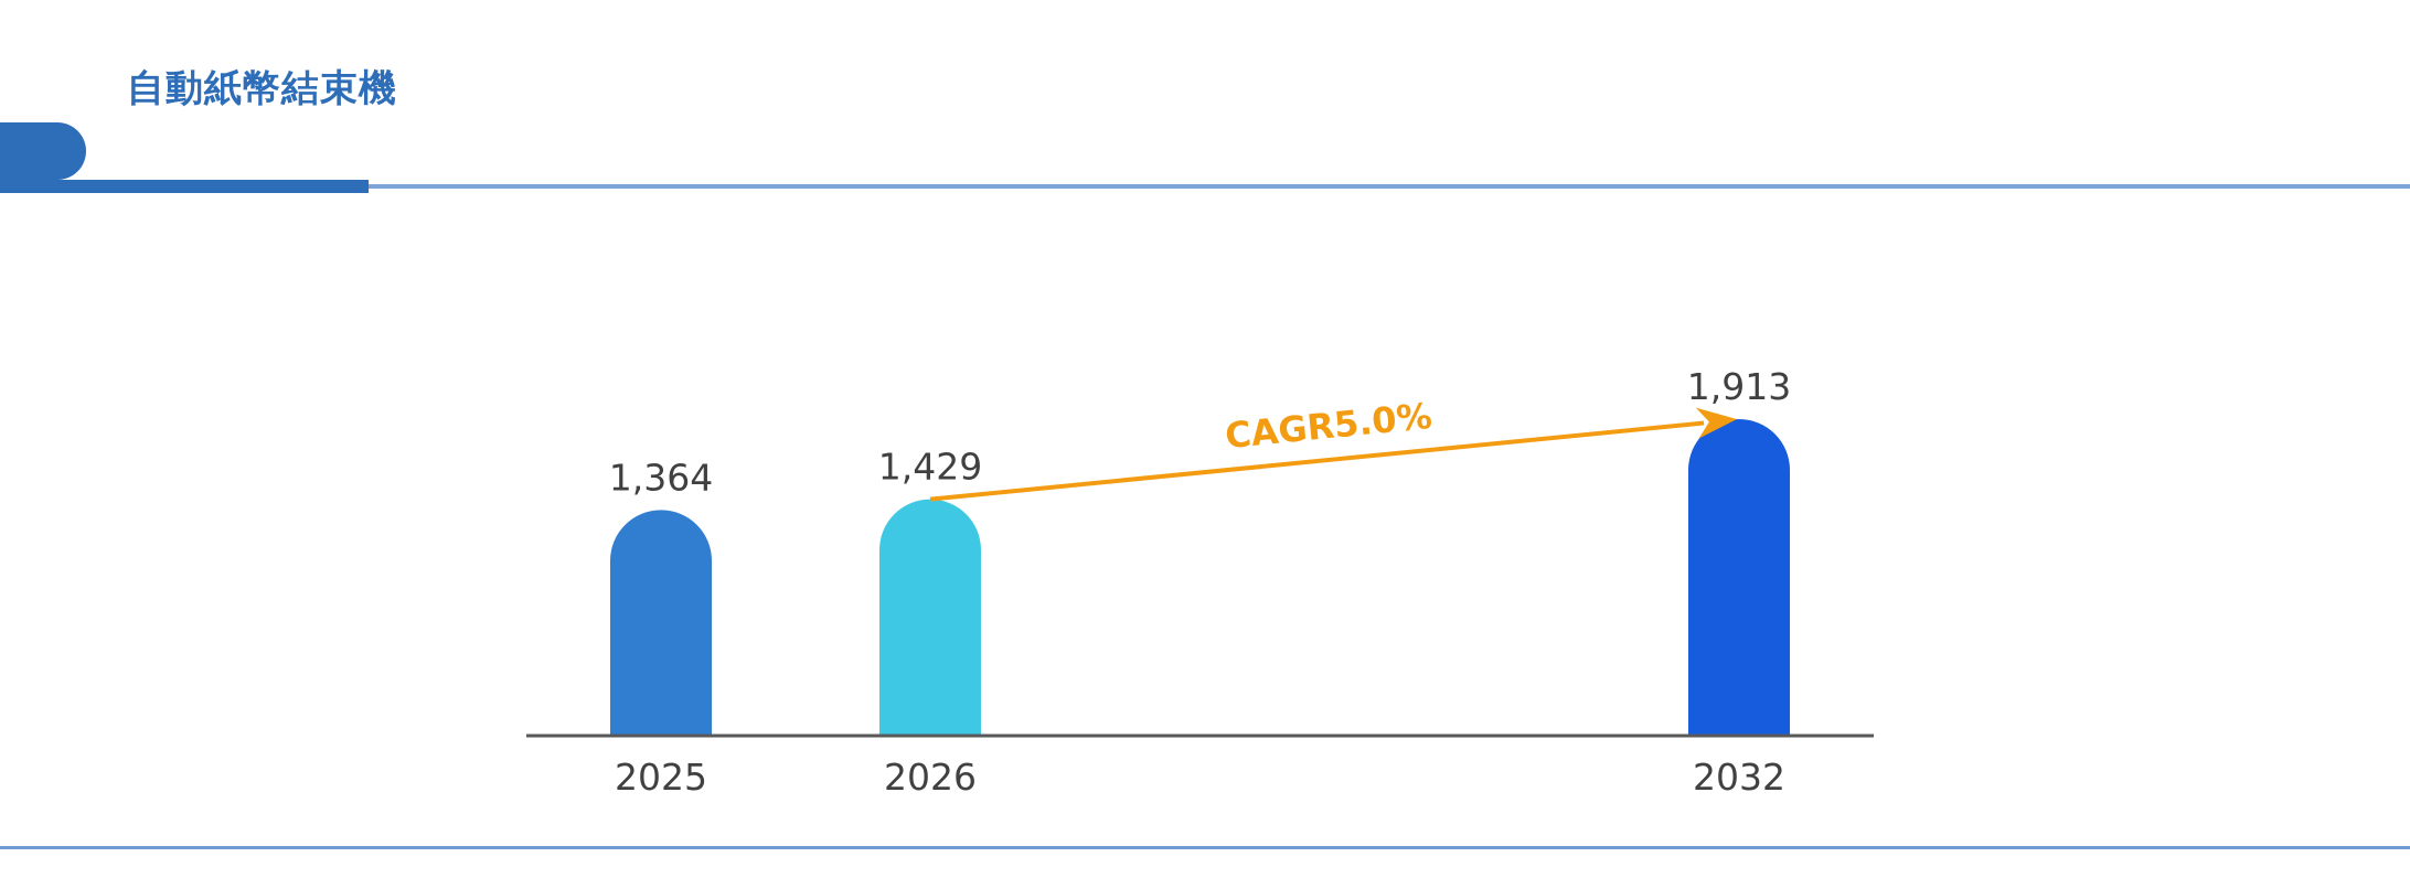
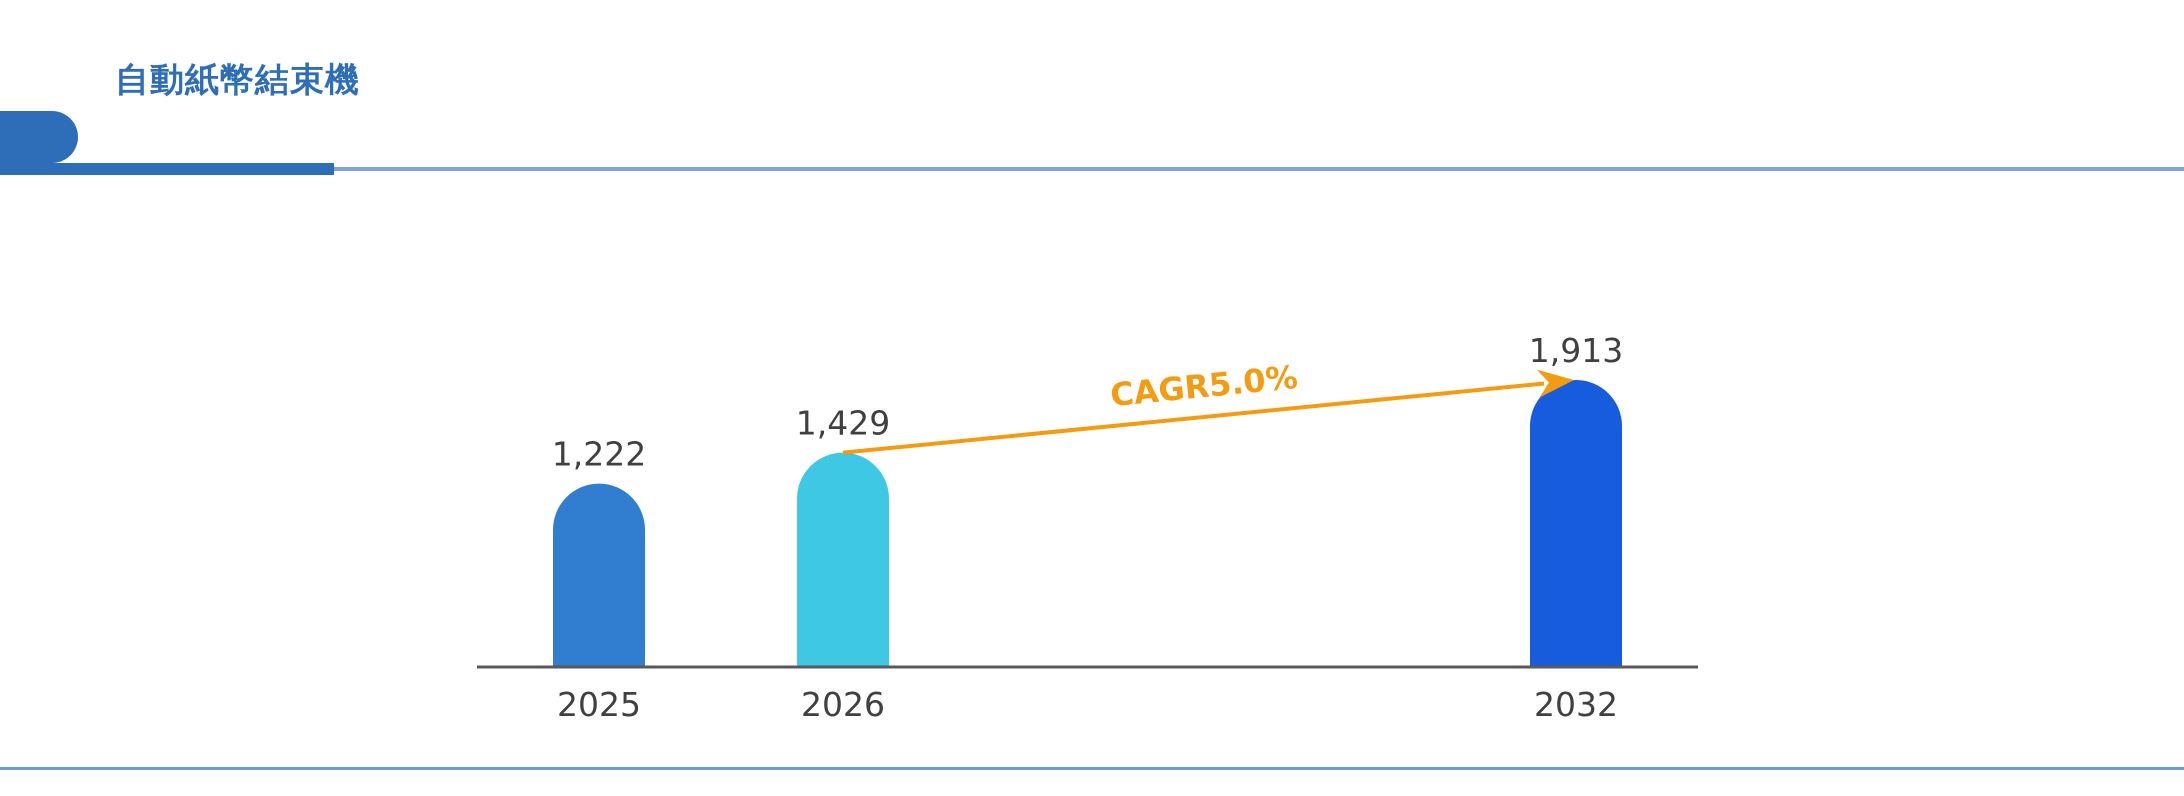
2025: 1,364 -> 1,222
